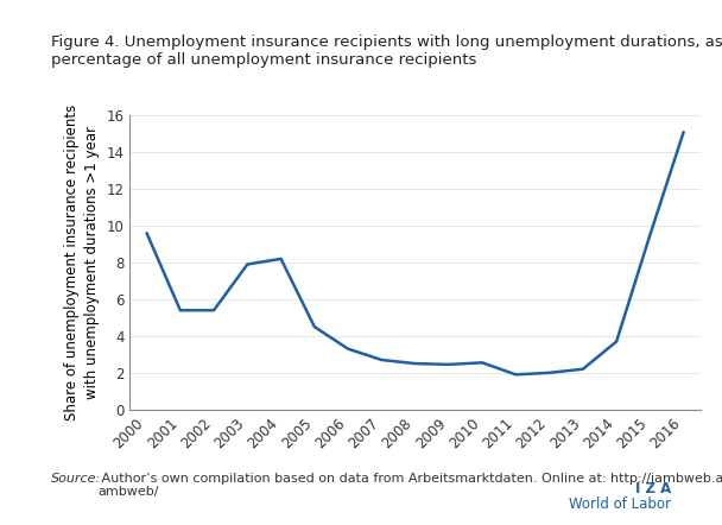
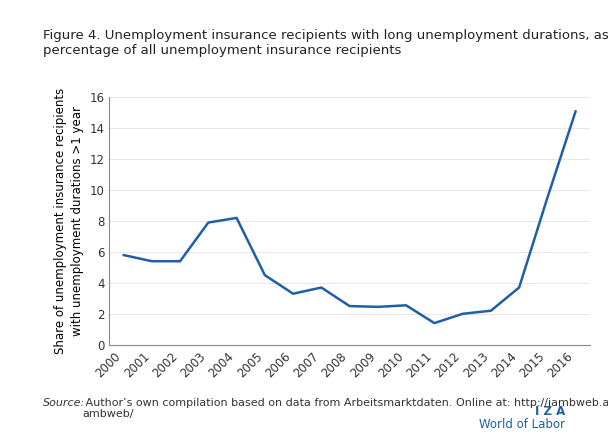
2000: 9.6 -> 5.8
2007: 2.7 -> 3.7
2011: 1.9 -> 1.4
